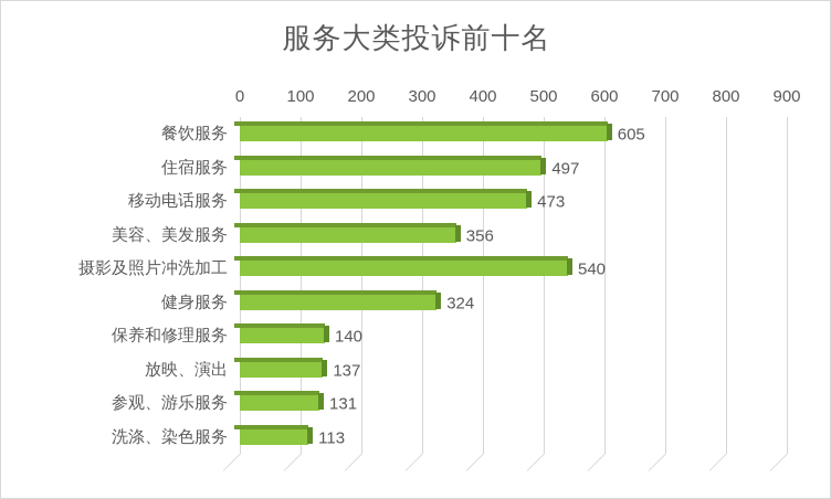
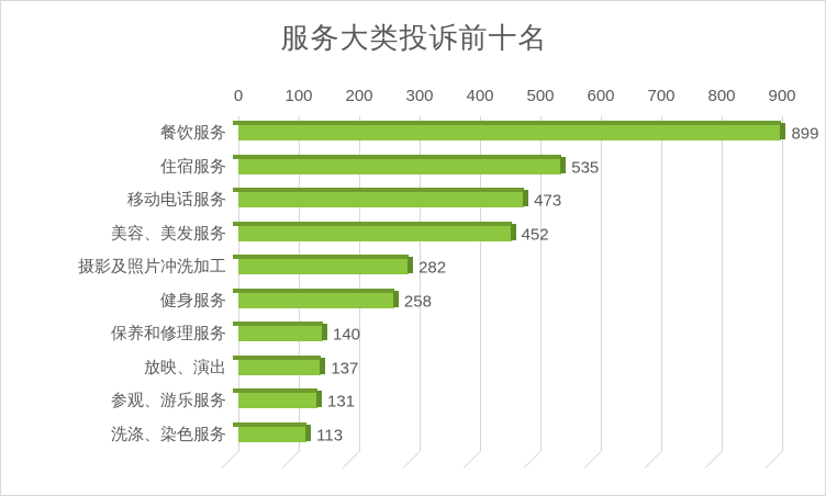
餐饮服务: 605 -> 899
住宿服务: 497 -> 535
美容、美发服务: 356 -> 452
摄影及照片冲洗加工: 540 -> 282
健身服务: 324 -> 258
